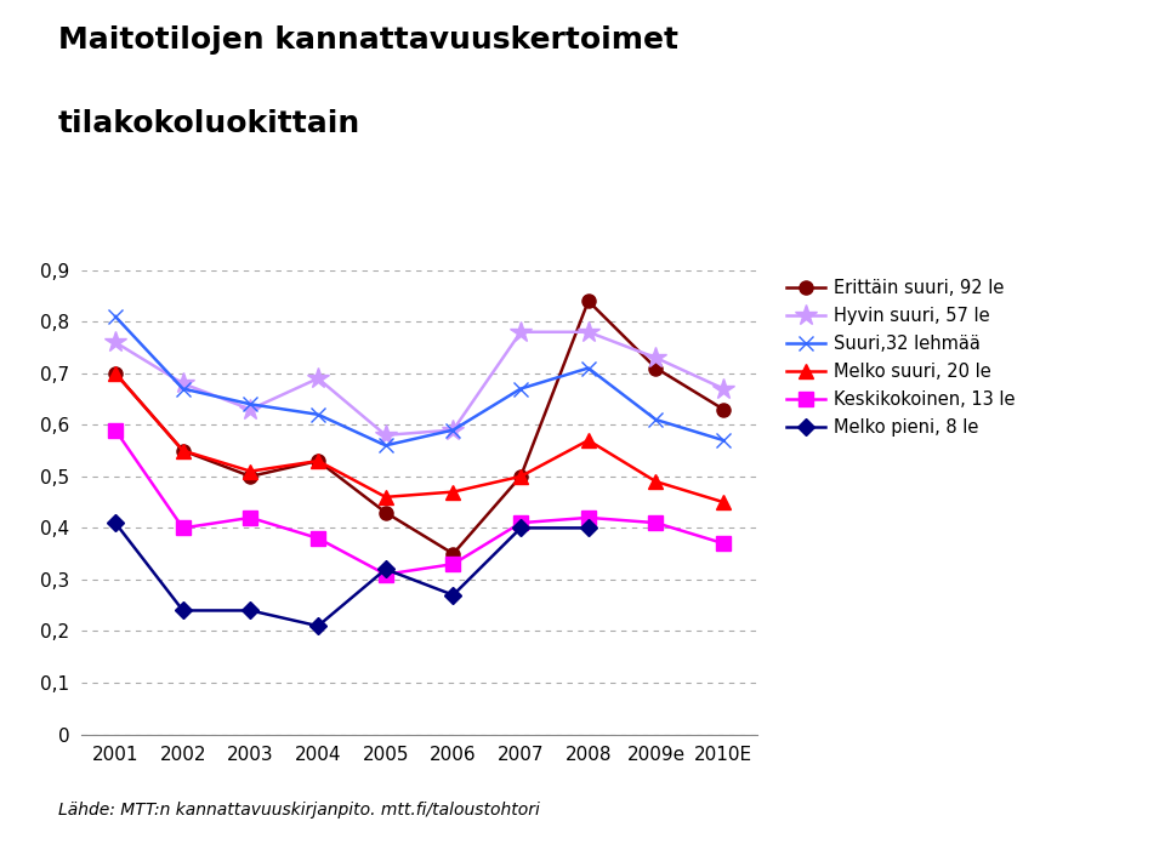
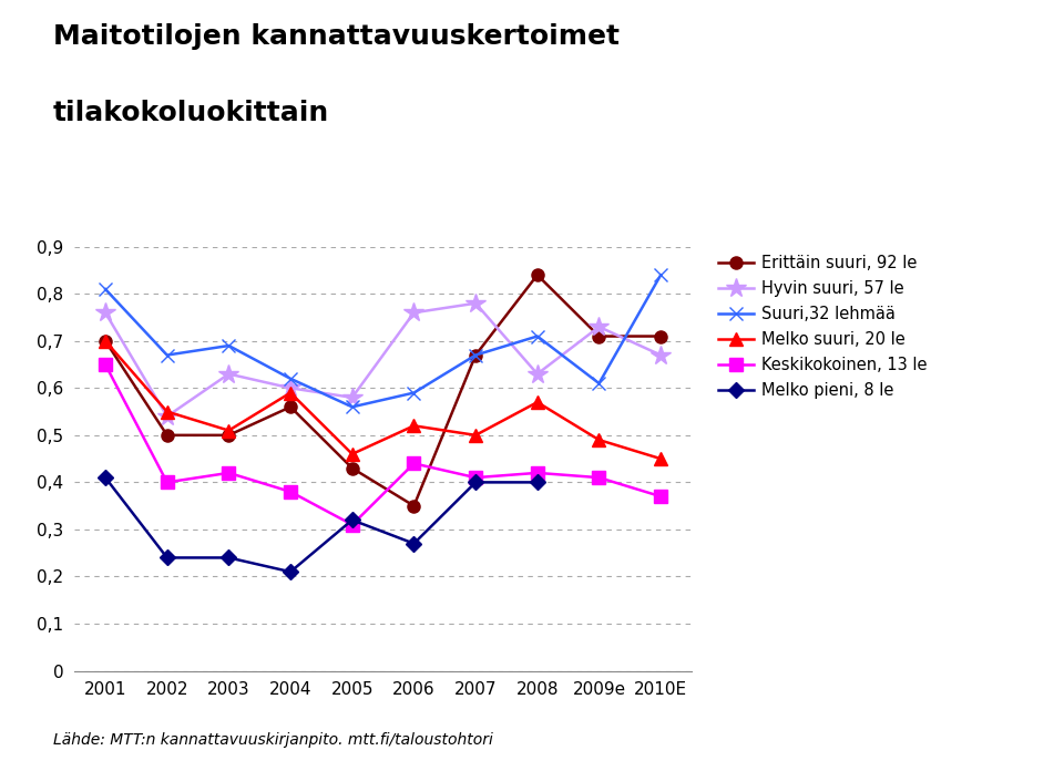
Keskikokoinen, 13 le/2001: 0,59 -> 0,65
Erittäin suuri, 92 le/2002: 0,55 -> 0,50
Hyvin suuri, 57 le/2002: 0,68 -> 0,54
Suuri,32 lehmää/2003: 0,64 -> 0,69
Erittäin suuri, 92 le/2004: 0,53 -> 0,56
Hyvin suuri, 57 le/2004: 0,69 -> 0,60
Melko suuri, 20 le/2004: 0,53 -> 0,59
Hyvin suuri, 57 le/2006: 0,59 -> 0,76
Melko suuri, 20 le/2006: 0,47 -> 0,52
Keskikokoinen, 13 le/2006: 0,33 -> 0,44
Erittäin suuri, 92 le/2007: 0,50 -> 0,67
Hyvin suuri, 57 le/2008: 0,78 -> 0,63
Erittäin suuri, 92 le/2010E: 0,63 -> 0,71
Suuri,32 lehmää/2010E: 0,57 -> 0,84
